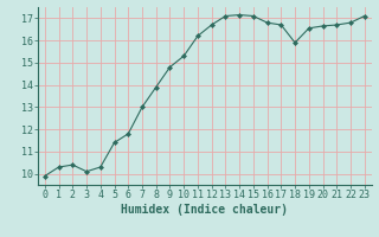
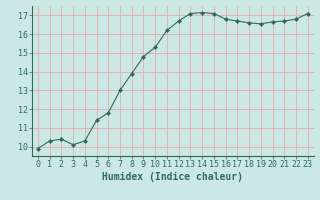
18: 15.9 -> 16.6
